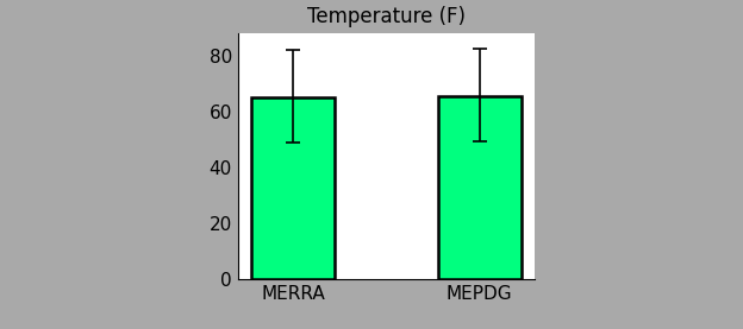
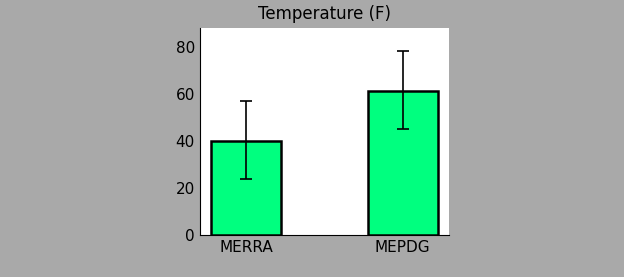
MERRA: 65.0 -> 40.0
MEPDG: 65.5 -> 61.0
